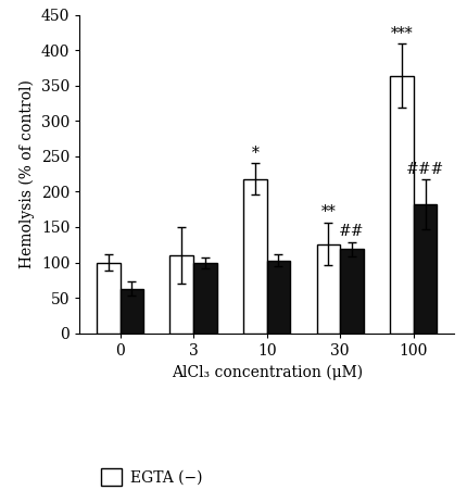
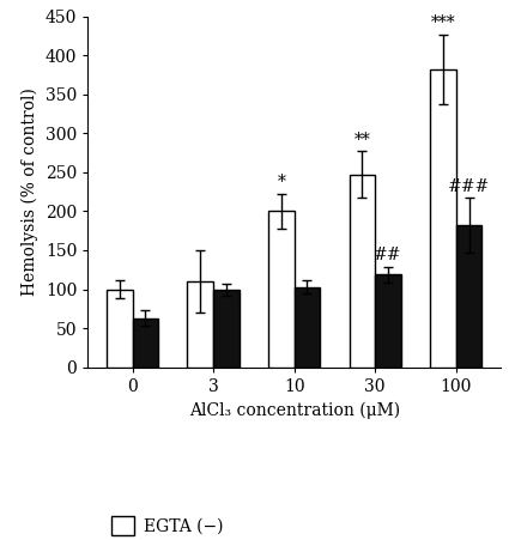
EGTA (−)/10: 218 -> 200
EGTA (−)/30: 126 -> 247
EGTA (−)/100: 364 -> 382
